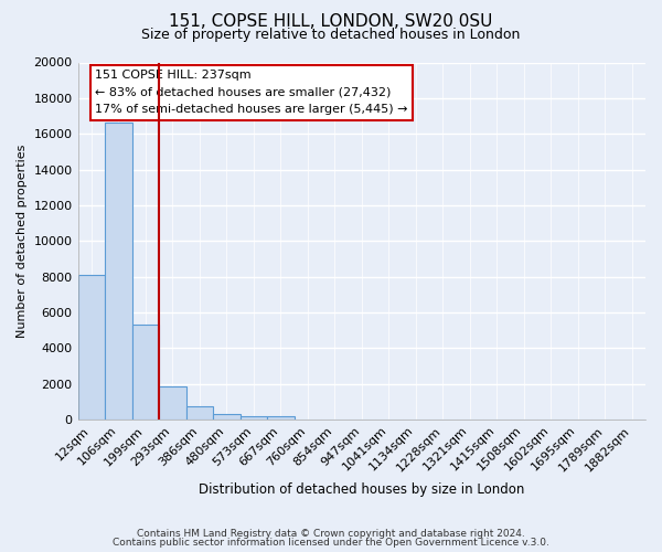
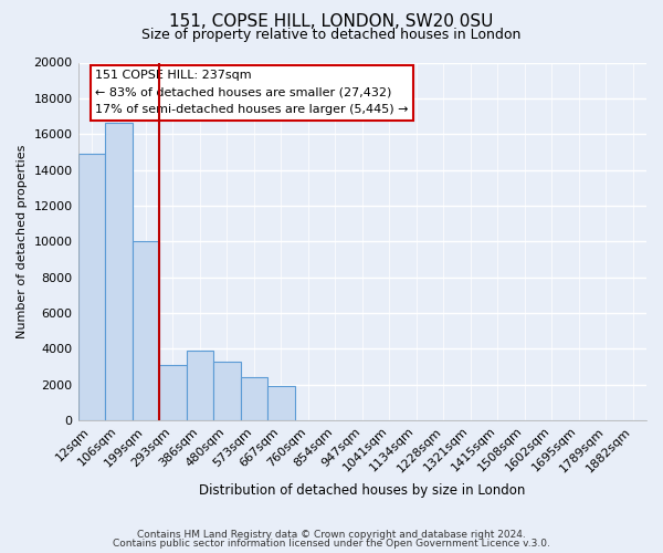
12sqm: 8100 -> 14900
199sqm: 5300 -> 10000
293sqm: 1800 -> 3100
386sqm: 800 -> 3900
480sqm: 300 -> 3300
573sqm: 200 -> 2400
667sqm: 200 -> 1900
